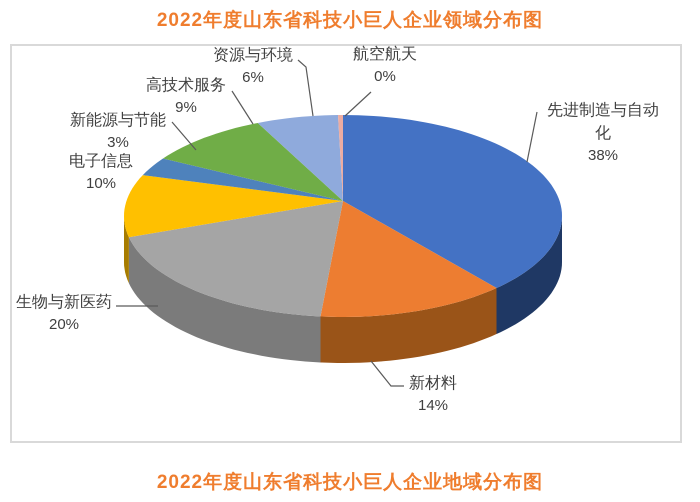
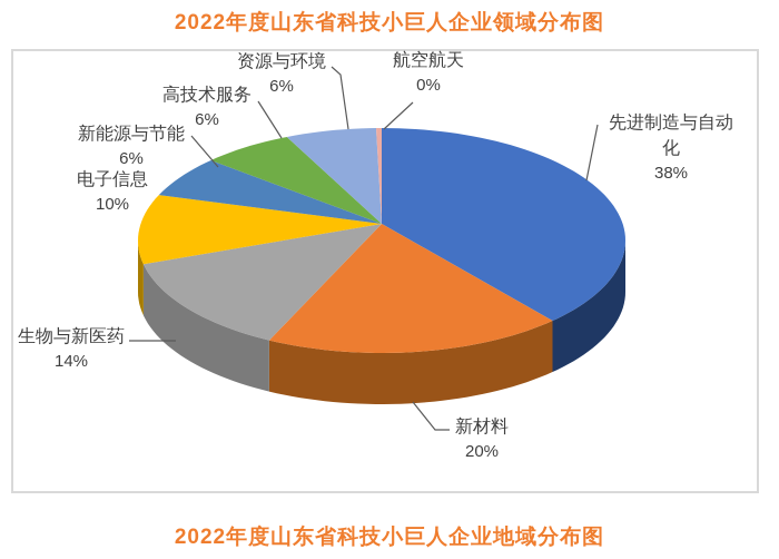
新材料: 14% -> 20%
生物与新医药: 20% -> 14%
新能源与节能: 3% -> 6%
高技术服务: 9% -> 6%
